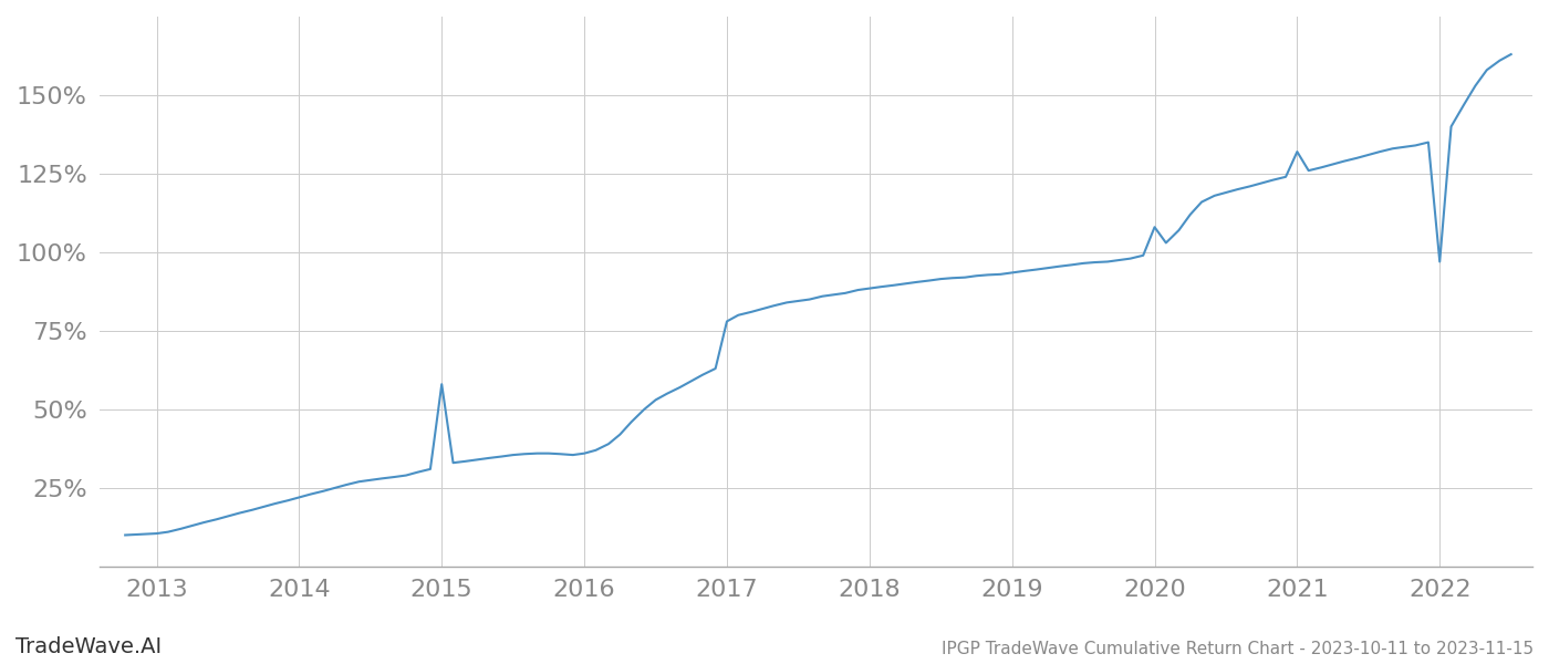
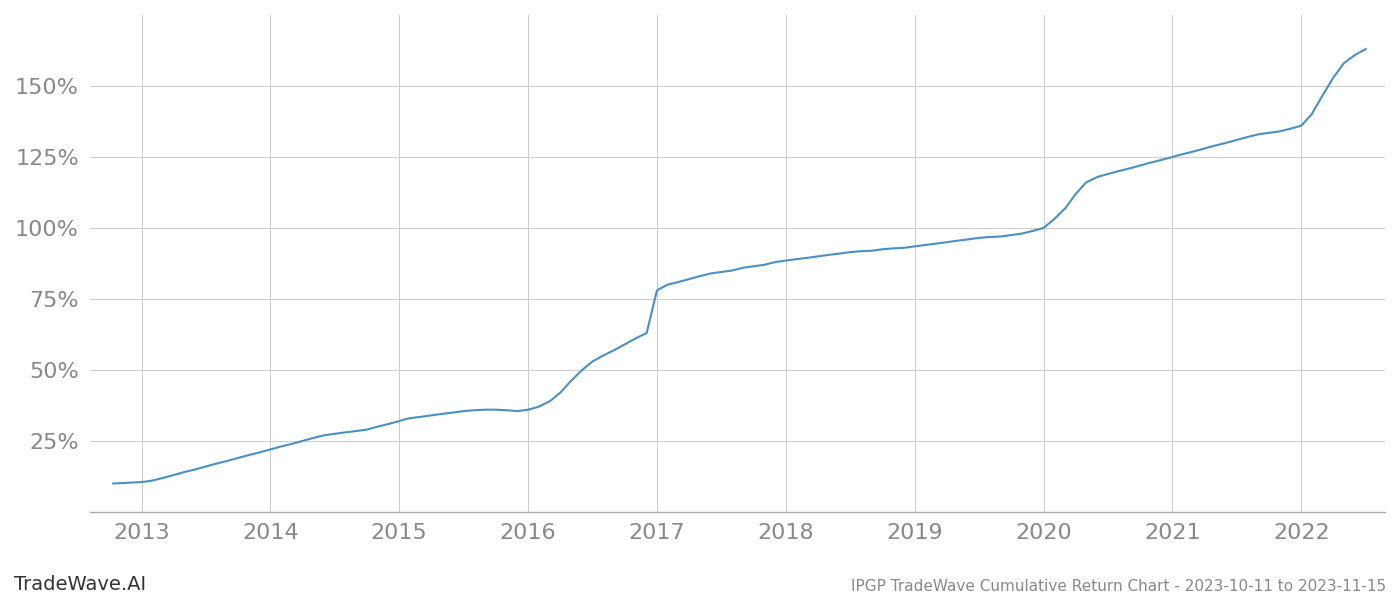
2015: 58.0% -> 32.0%
2020: 108.0% -> 100.0%
2021: 132.0% -> 125.0%
2022: 97.0% -> 136.0%
